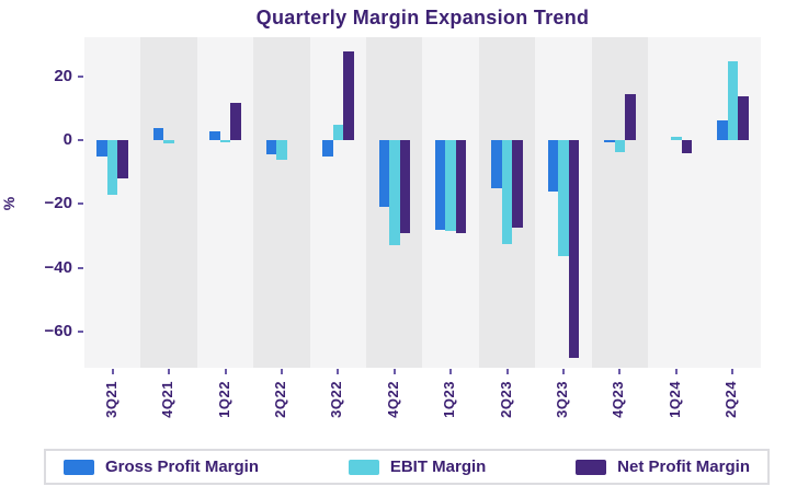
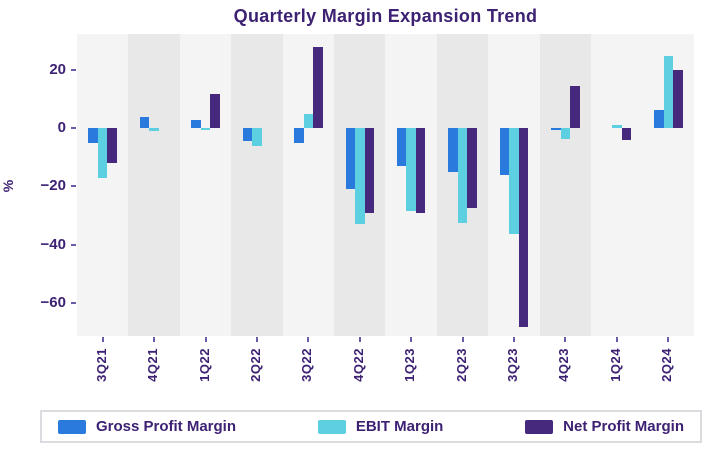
Gross Profit Margin/1Q23: -28 -> -13
Net Profit Margin/2Q24: 14 -> 20
